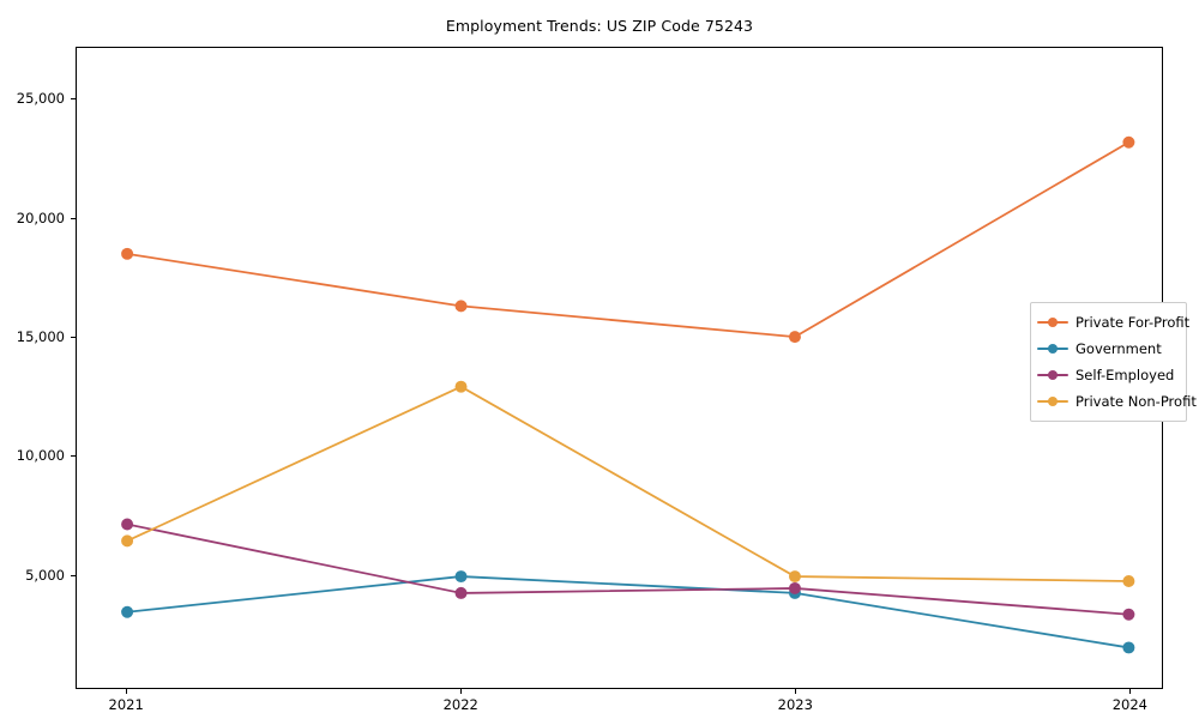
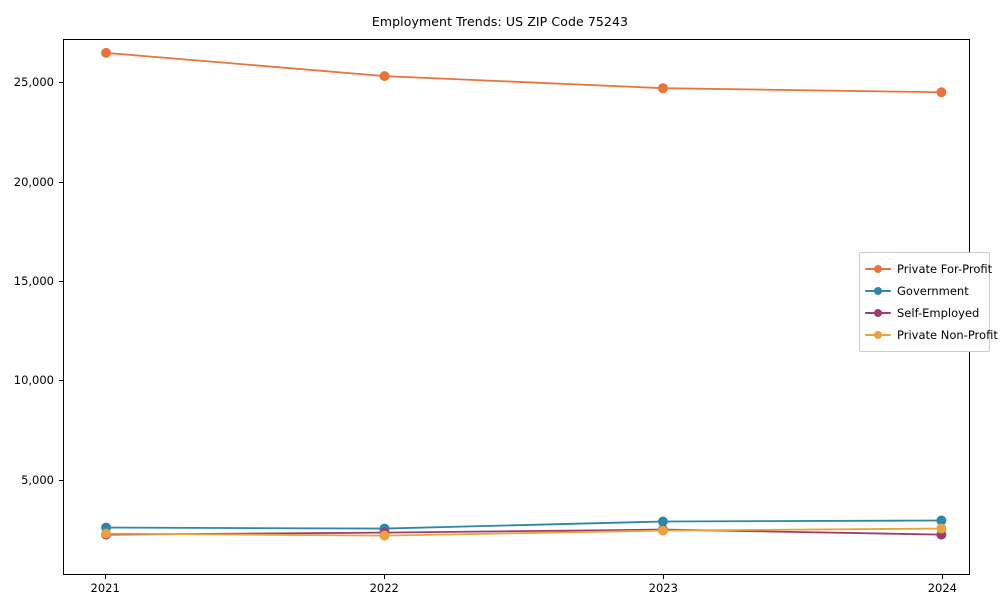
Private For-Profit/2021: 18500 -> 26500
Government/2021: 3400 -> 2600
Self-Employed/2021: 7100 -> 2200
Private Non-Profit/2021: 6400 -> 2200
Private For-Profit/2022: 16300 -> 25400
Government/2022: 4900 -> 2500
Self-Employed/2022: 4200 -> 2300
Private Non-Profit/2022: 12900 -> 2100
Private For-Profit/2023: 15000 -> 24700
Government/2023: 4200 -> 2900
Self-Employed/2023: 4400 -> 2400
Private Non-Profit/2023: 4900 -> 2400
Private For-Profit/2024: 23200 -> 24500
Government/2024: 1900 -> 2900
Self-Employed/2024: 3300 -> 2200
Private Non-Profit/2024: 4700 -> 2500
